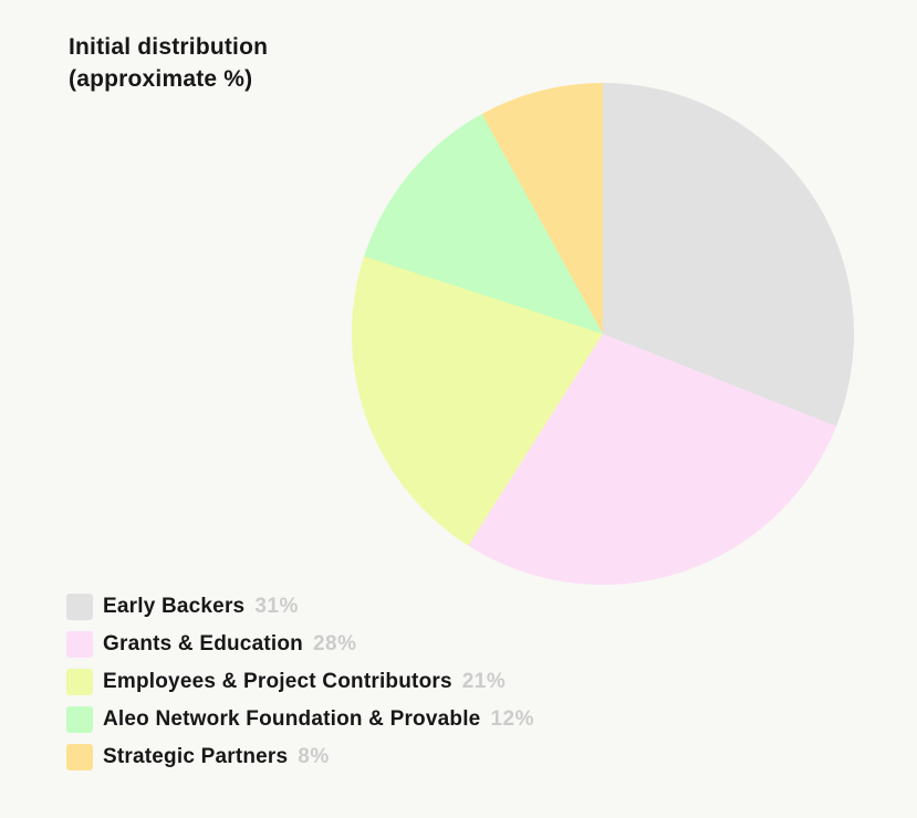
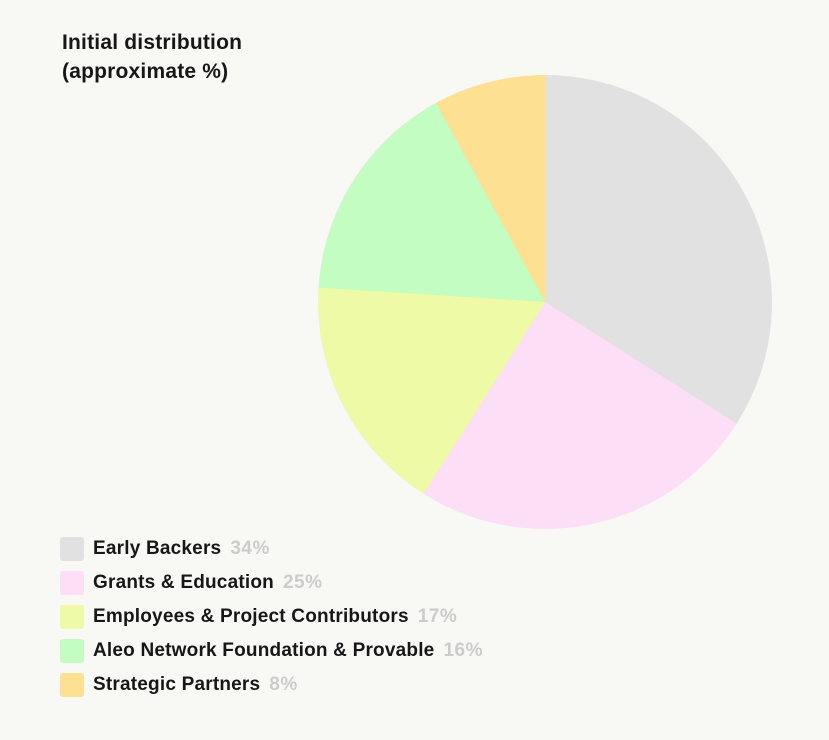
Early Backers: 31% -> 34%
Grants & Education: 28% -> 25%
Employees & Project Contributors: 21% -> 17%
Aleo Network Foundation & Provable: 12% -> 16%
